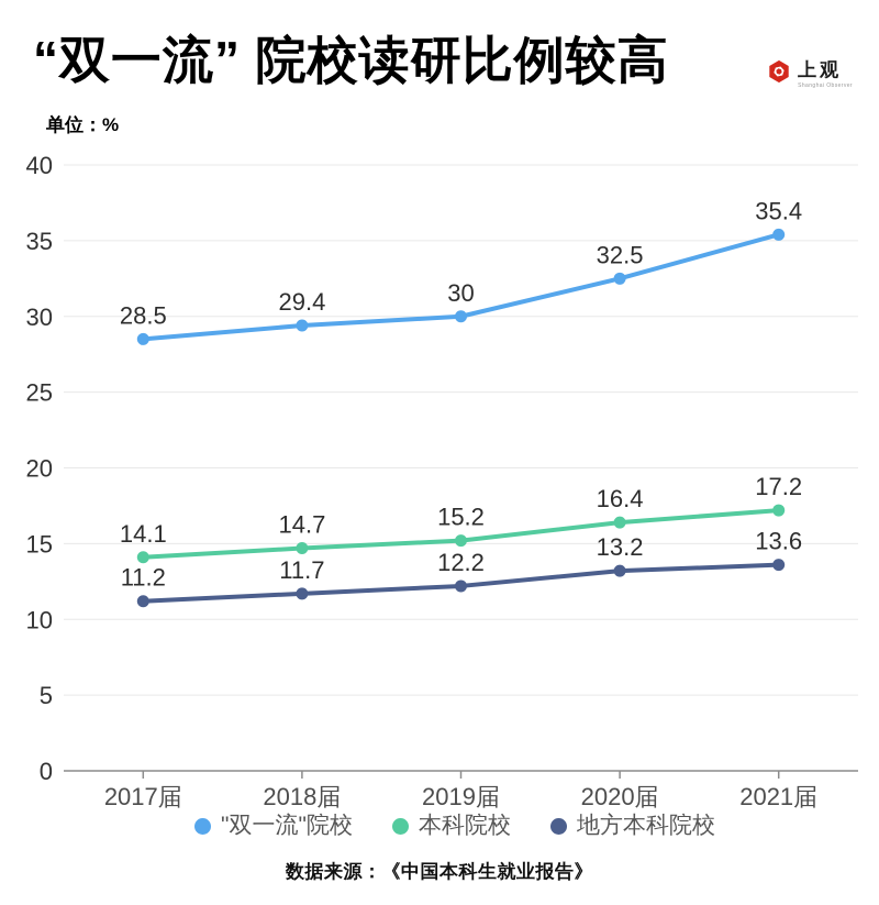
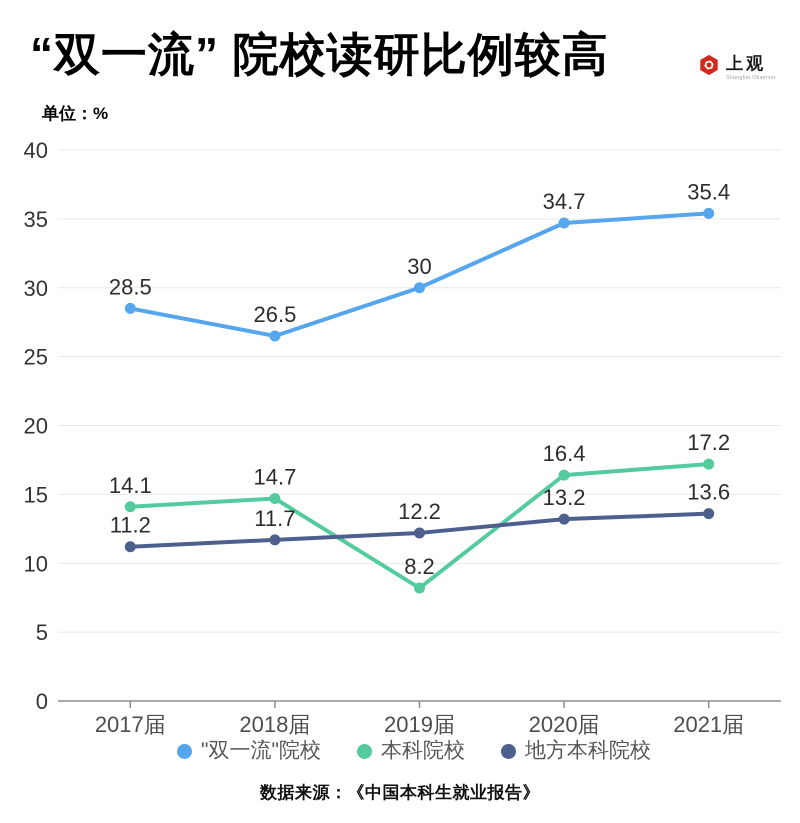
"双一流"院校/2018届: 29.4 -> 26.5
本科院校/2019届: 15.2 -> 8.2
"双一流"院校/2020届: 32.5 -> 34.7
